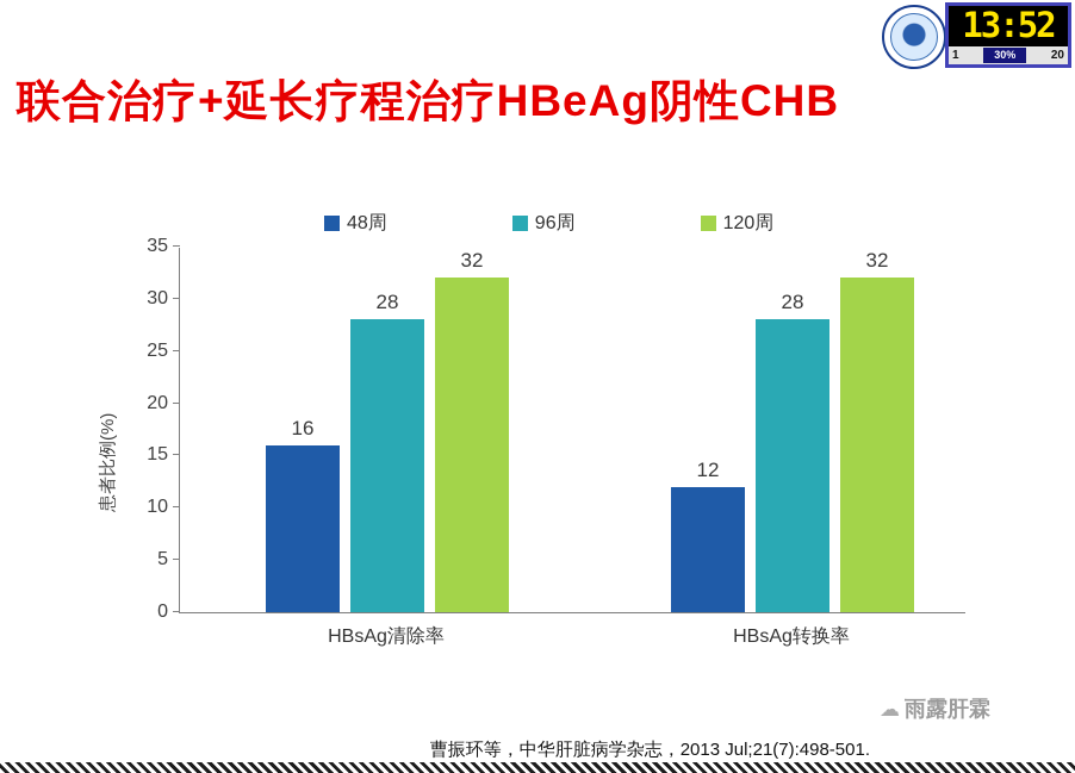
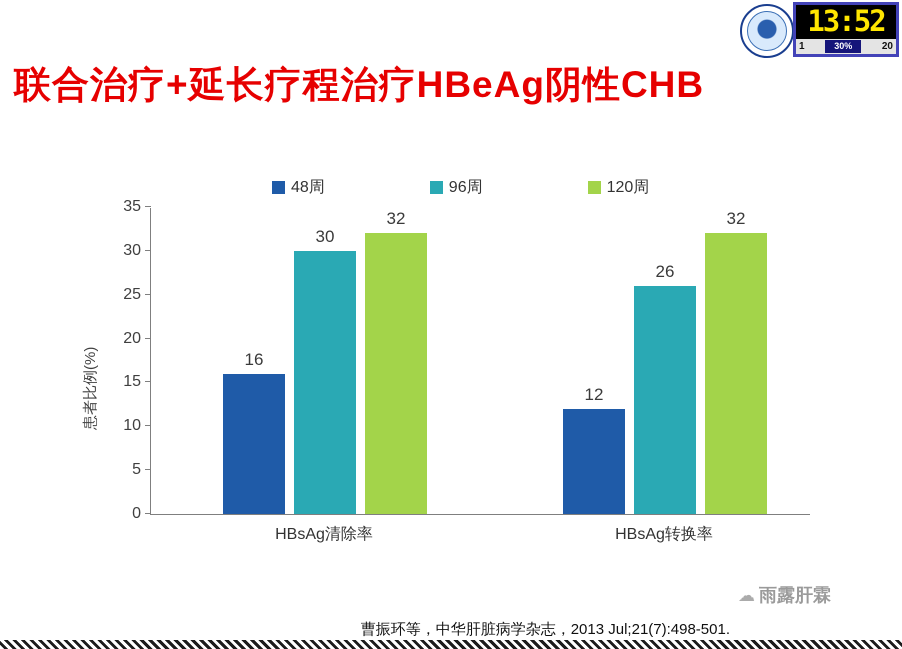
96周/HBsAg清除率: 28 -> 30
96周/HBsAg转换率: 28 -> 26
